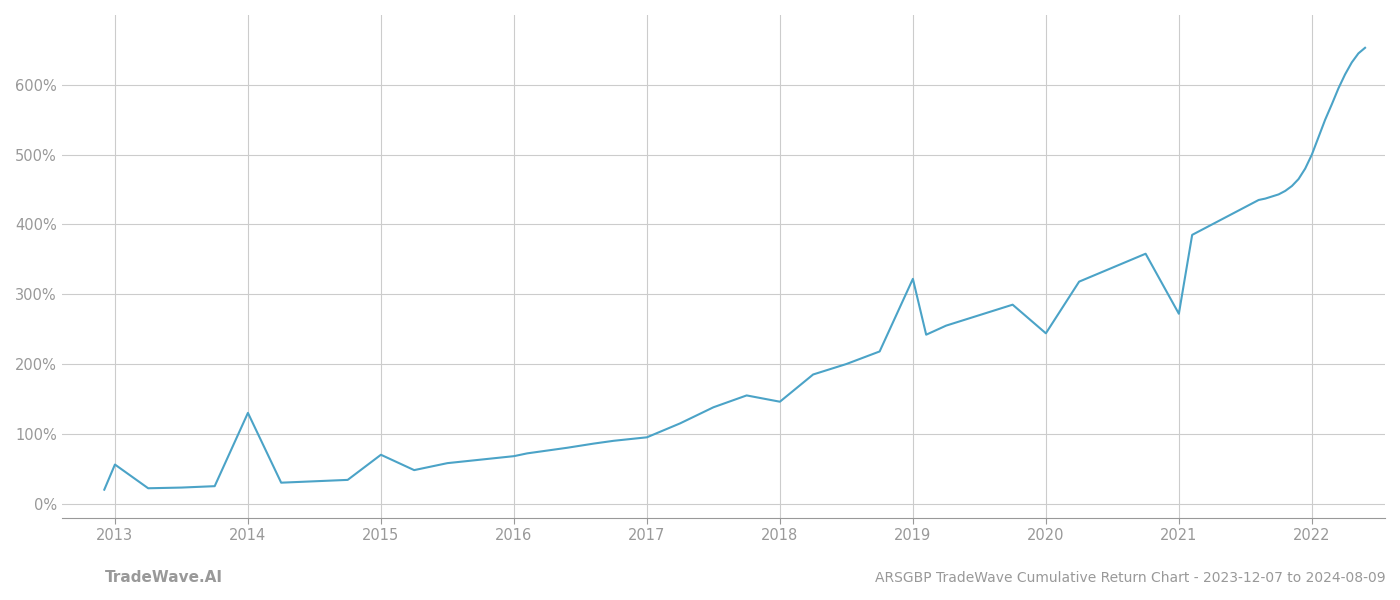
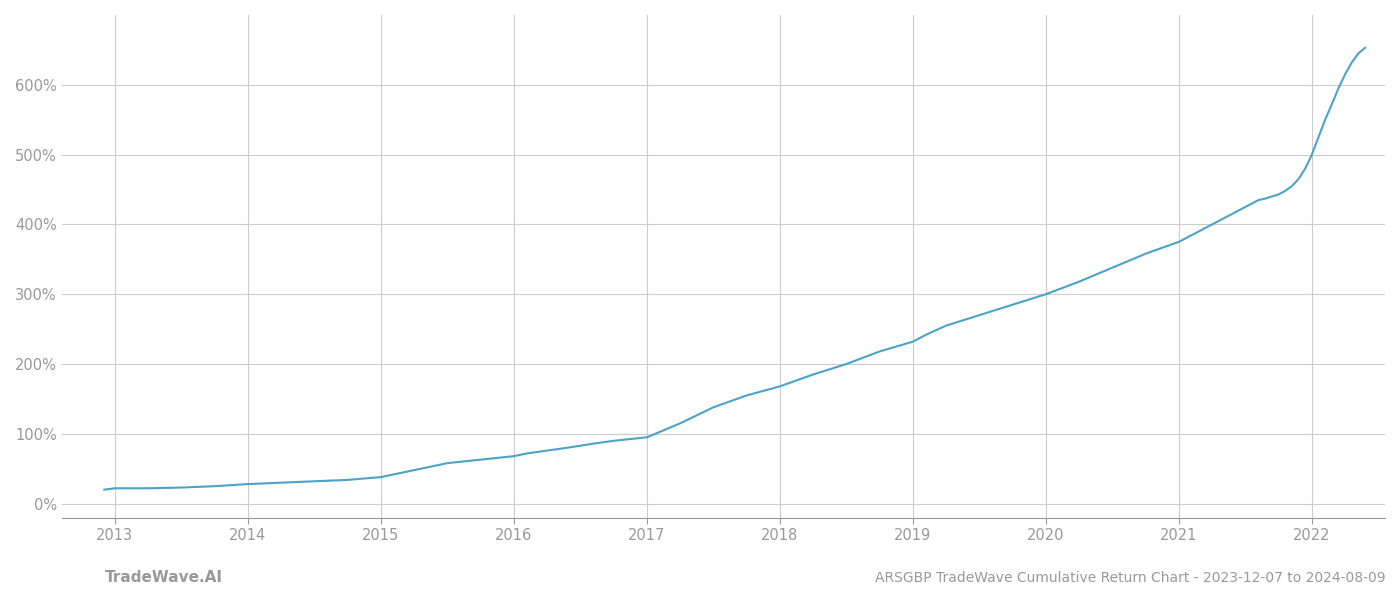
2013: 56% -> 22%
2014: 130% -> 28%
2015: 70% -> 38%
2018: 146% -> 168%
2019: 322% -> 232%
2020: 244% -> 300%
2021: 272% -> 375%
